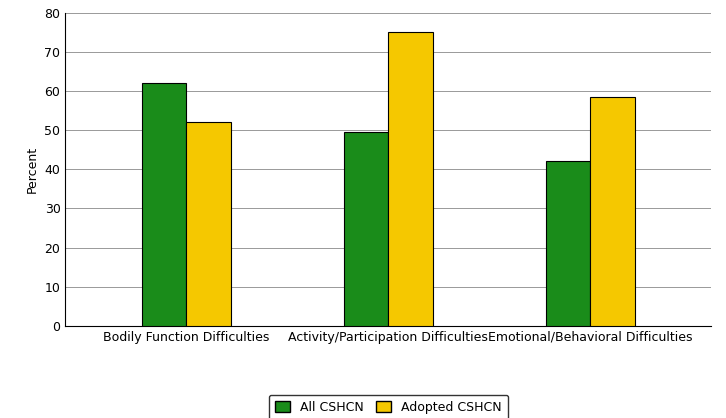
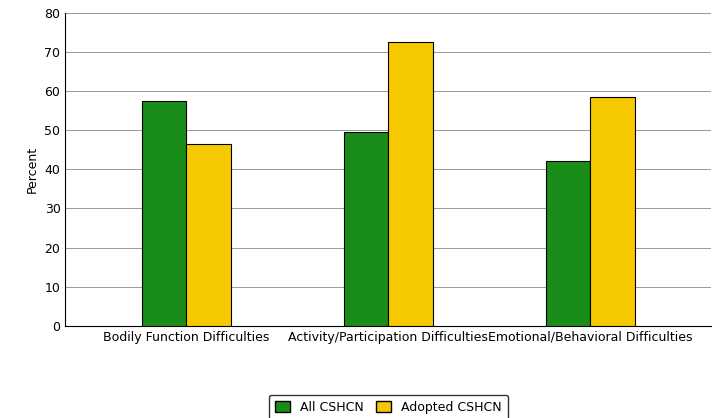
All CSHCN/Bodily Function Difficulties: 62.0 -> 57.5
Adopted CSHCN/Bodily Function Difficulties: 52.0 -> 46.5
Adopted CSHCN/Activity/Participation Difficulties: 75.0 -> 72.5
